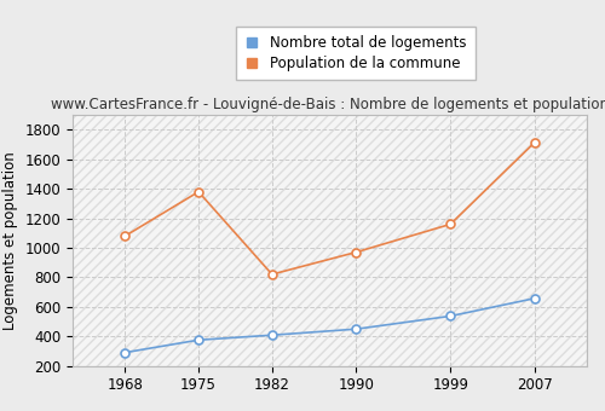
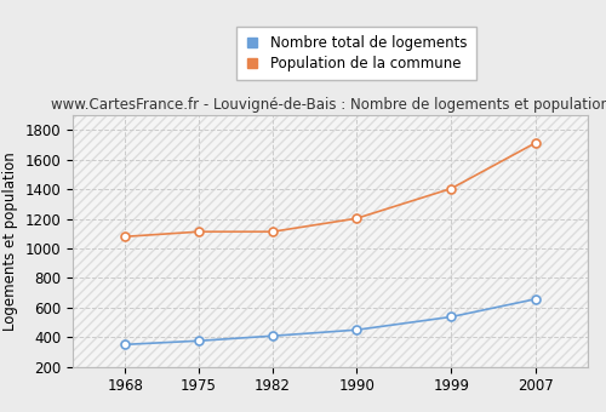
Nombre total de logements/1968: 290 -> 350
Population de la commune/1975: 1380 -> 1110
Population de la commune/1982: 820 -> 1110
Population de la commune/1990: 970 -> 1200
Population de la commune/1999: 1160 -> 1400
